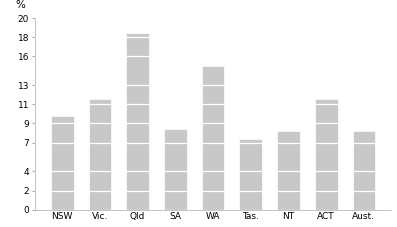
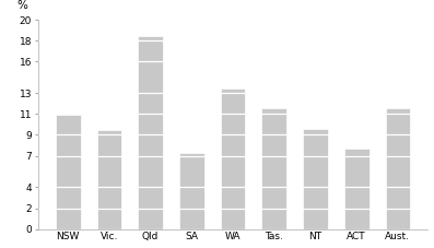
NSW: 9.8 -> 10.9
Vic.: 11.6 -> 9.5
SA: 8.4 -> 7.3
WA: 15.0 -> 13.4
Tas.: 7.4 -> 11.6
NT: 8.2 -> 9.6
ACT: 11.6 -> 7.7
Aust.: 8.2 -> 11.6
